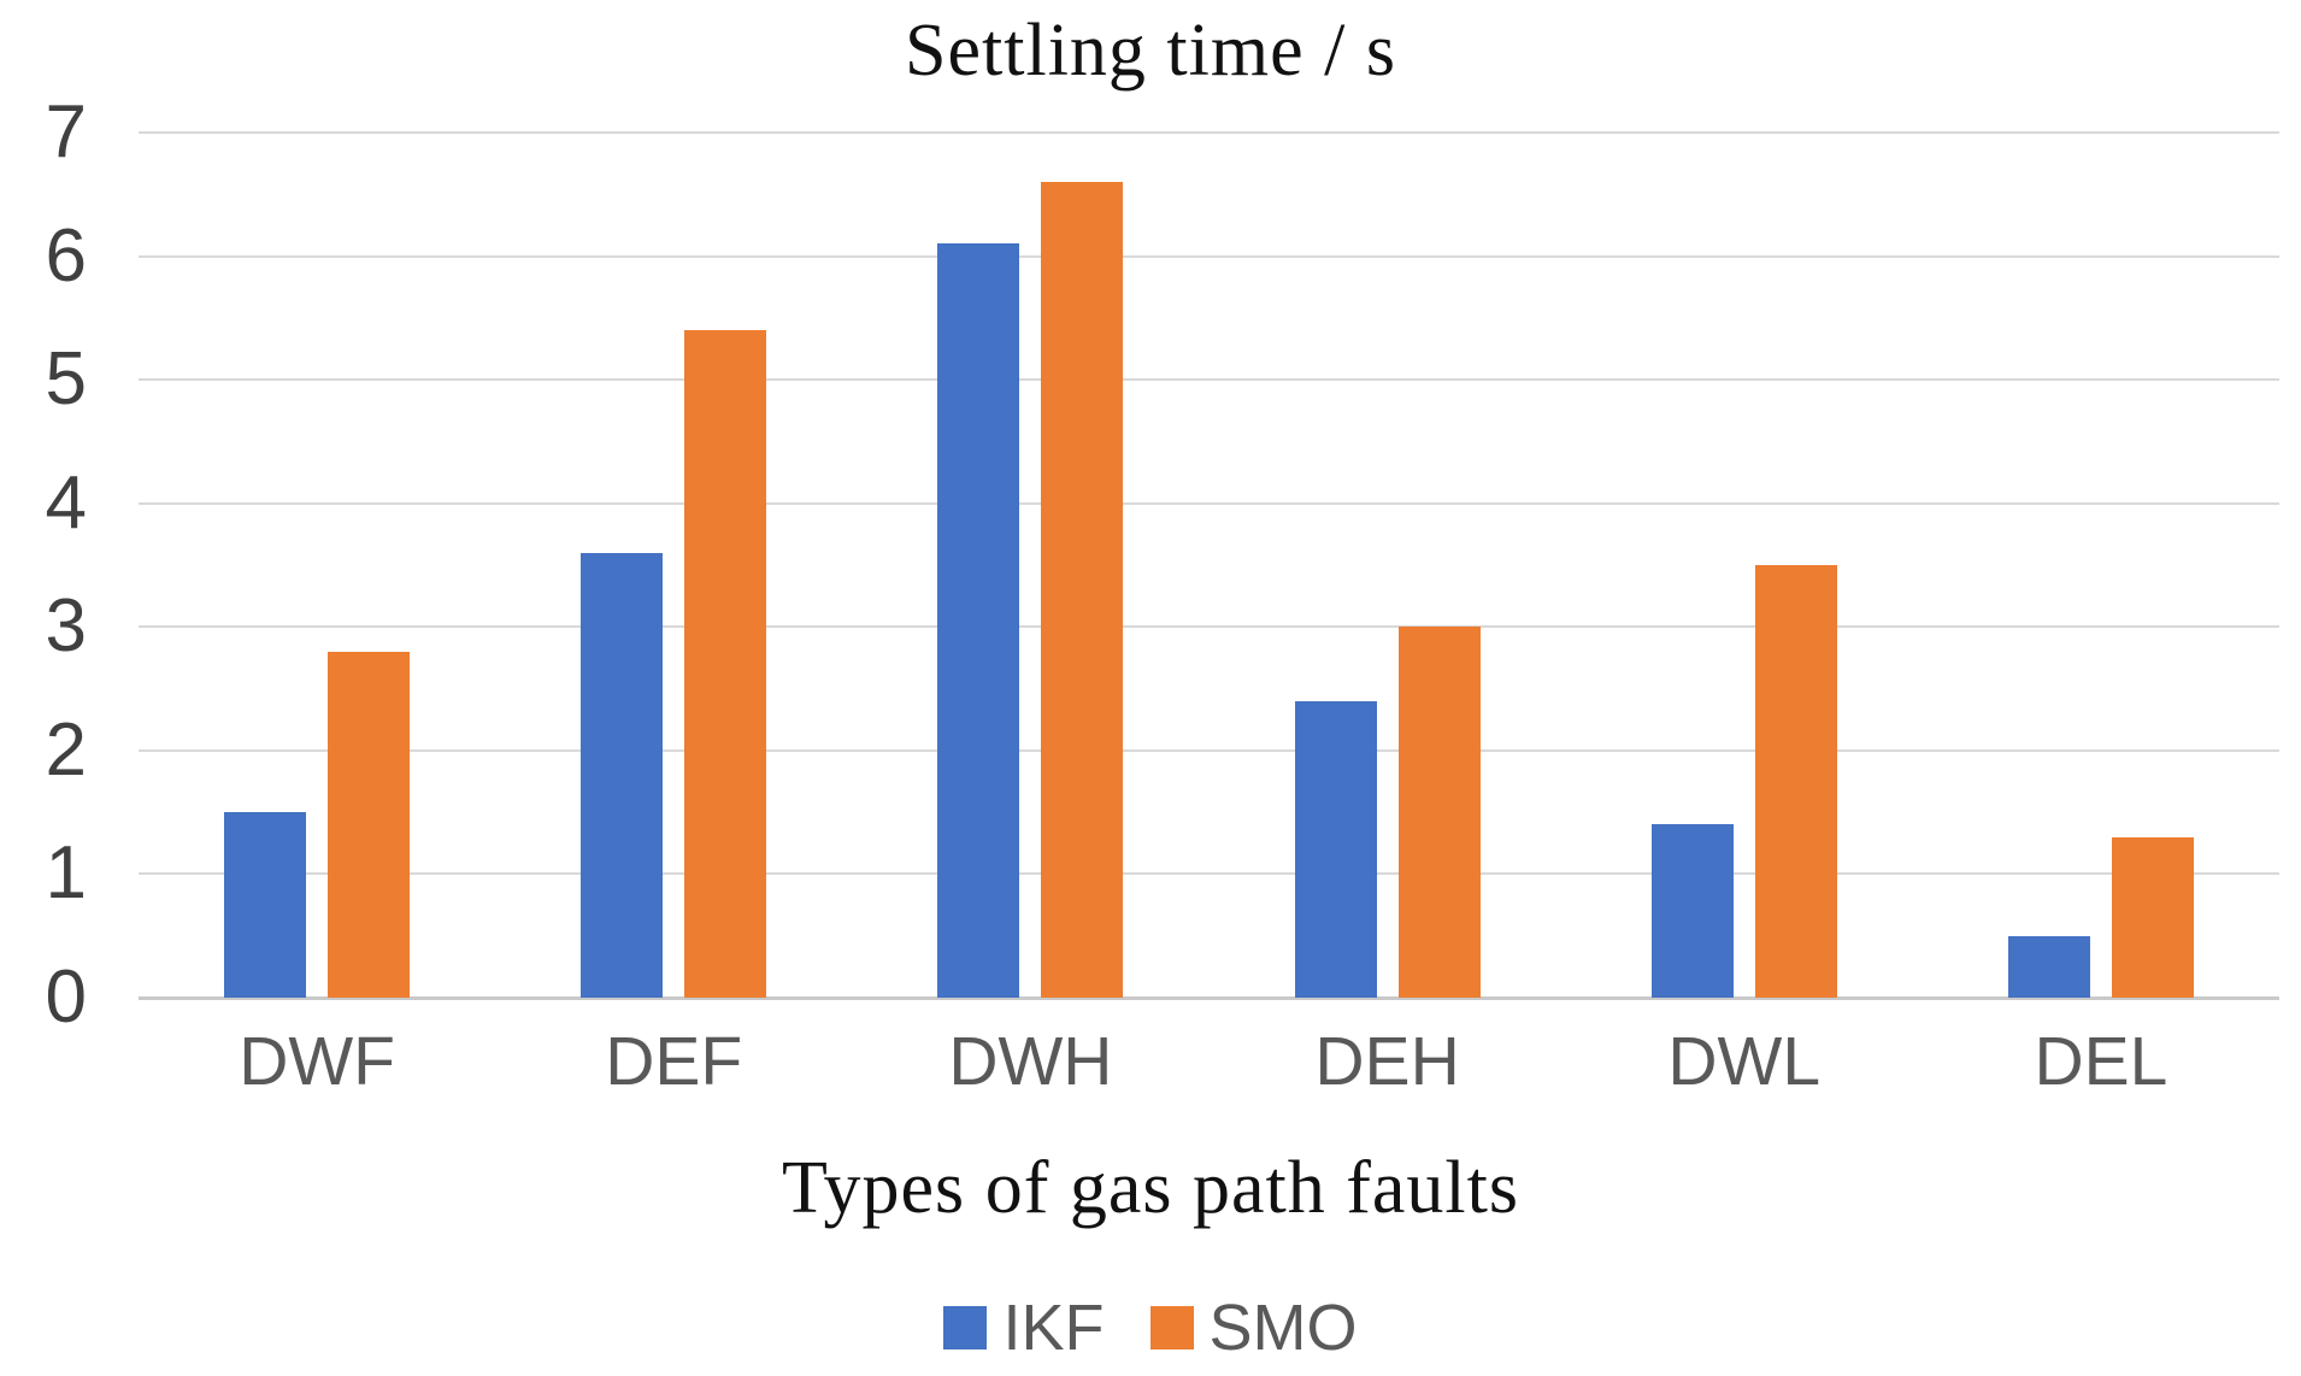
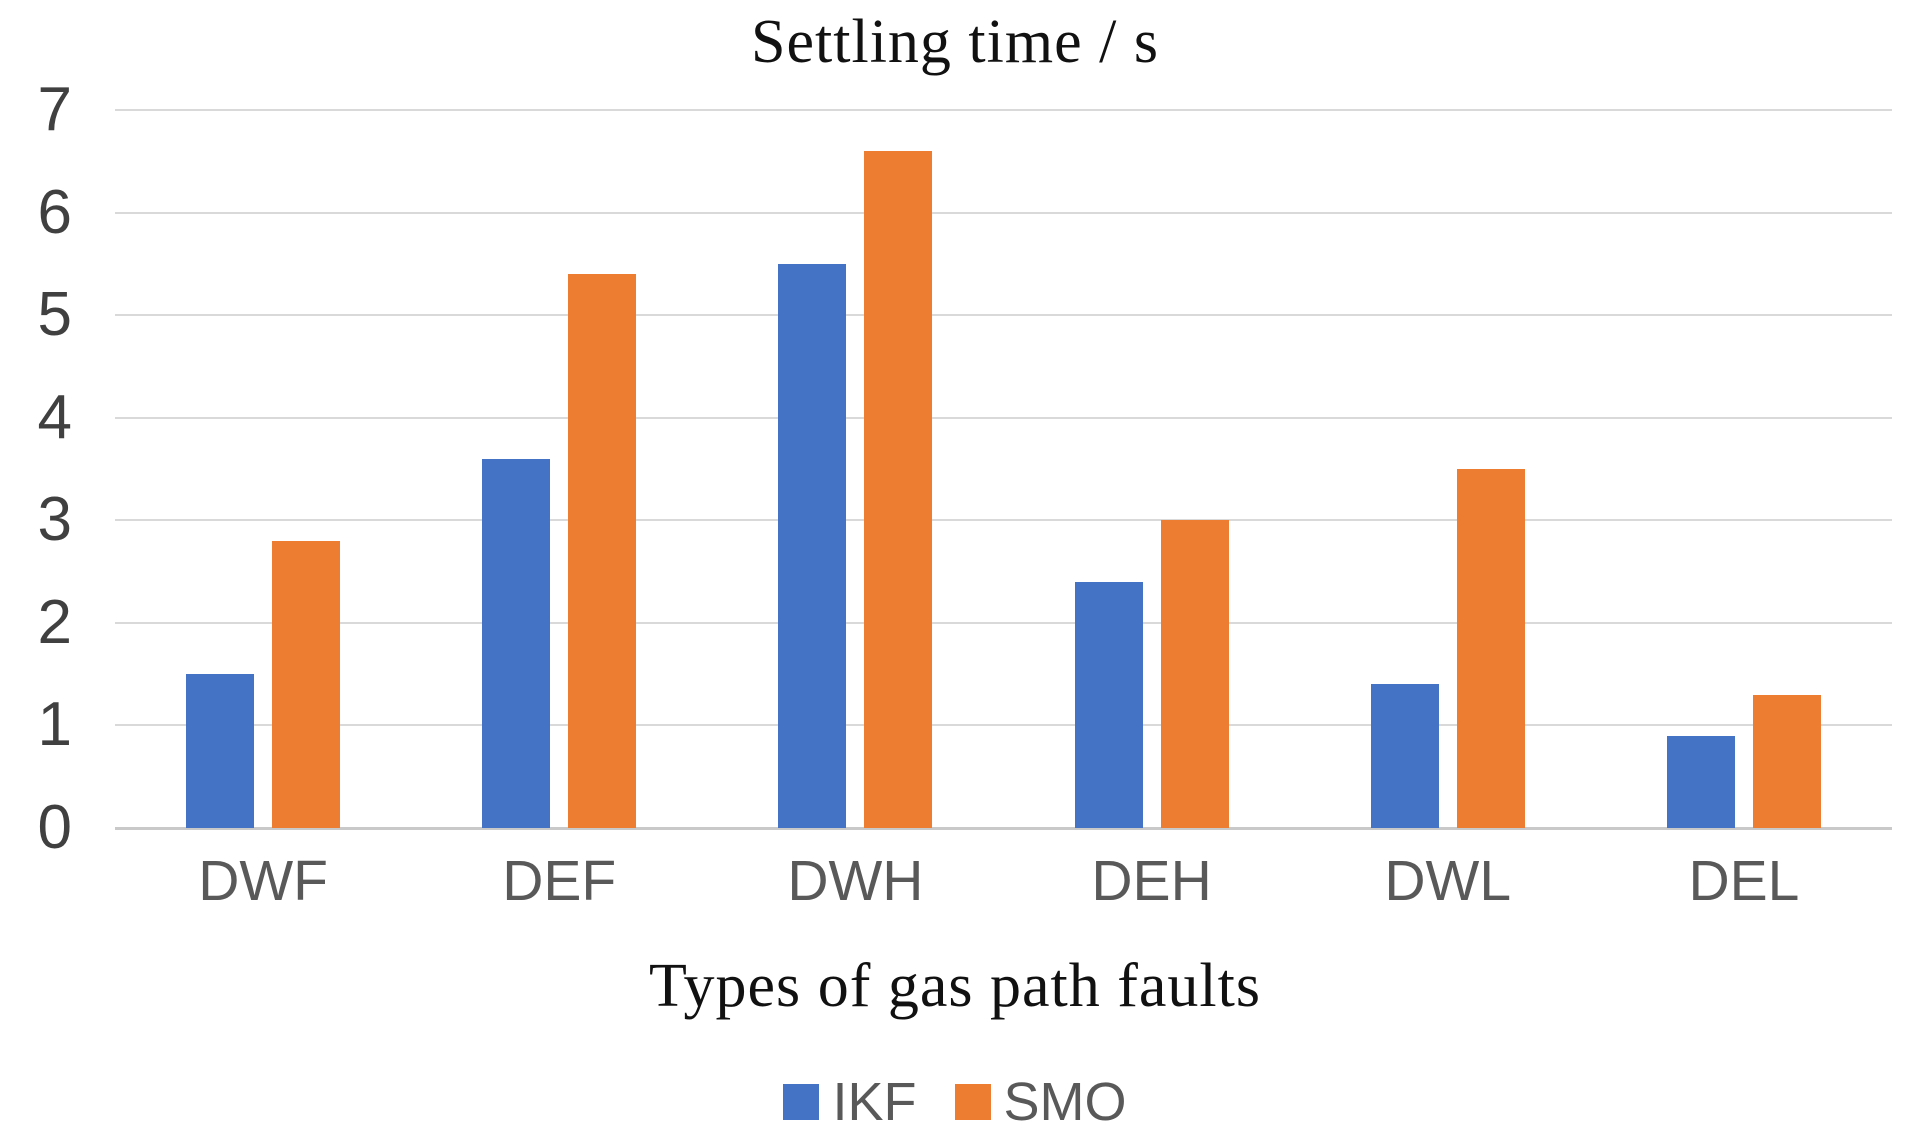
IKF/DWH: 6.1 -> 5.5
IKF/DEL: 0.5 -> 0.9
